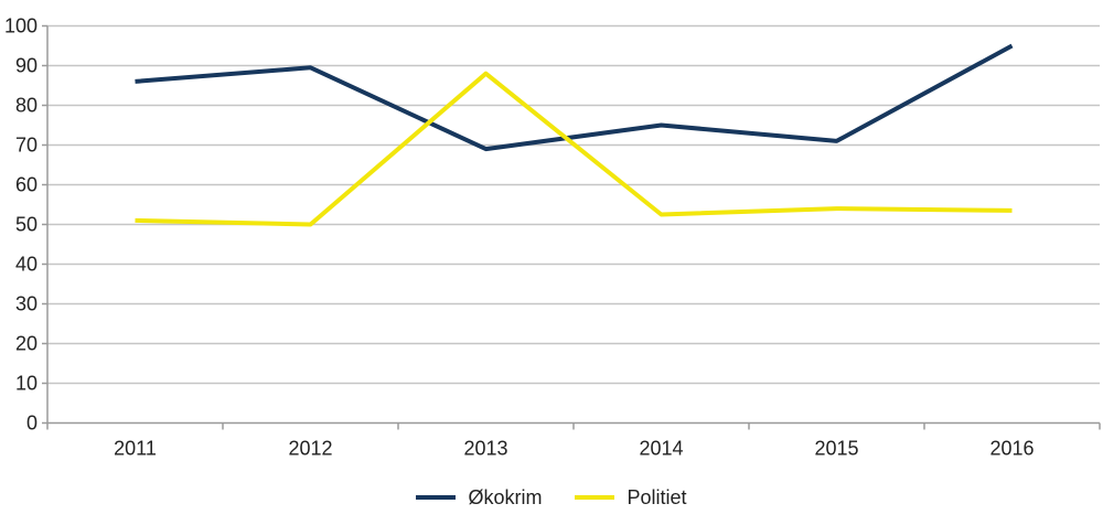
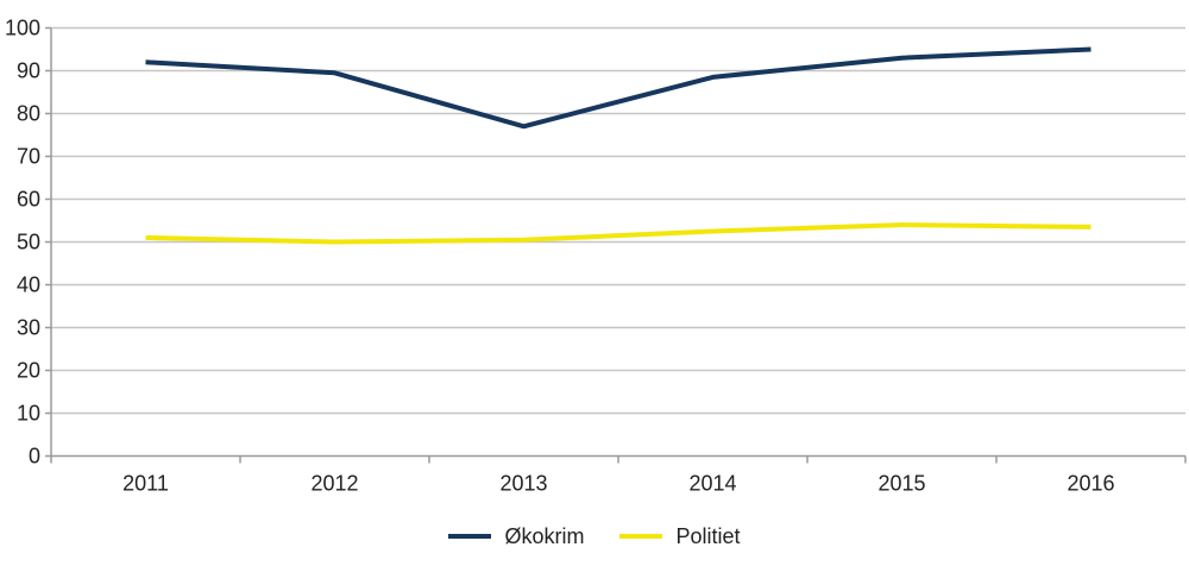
Økokrim/2011: 86 -> 92
Økokrim/2013: 69 -> 77
Politiet/2013: 88 -> 50
Økokrim/2014: 75 -> 88
Økokrim/2015: 71 -> 93
